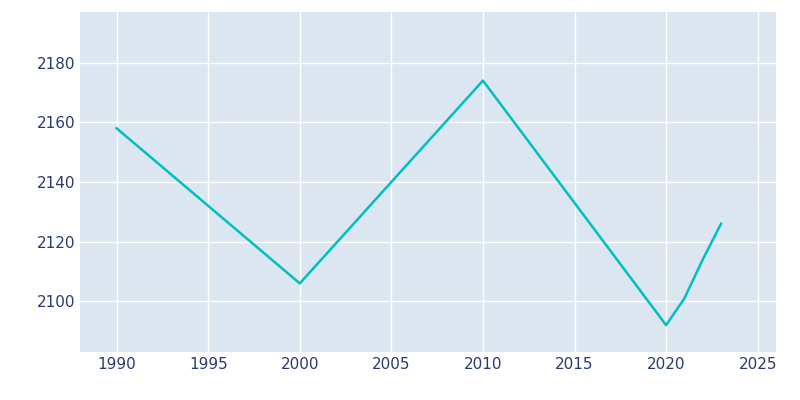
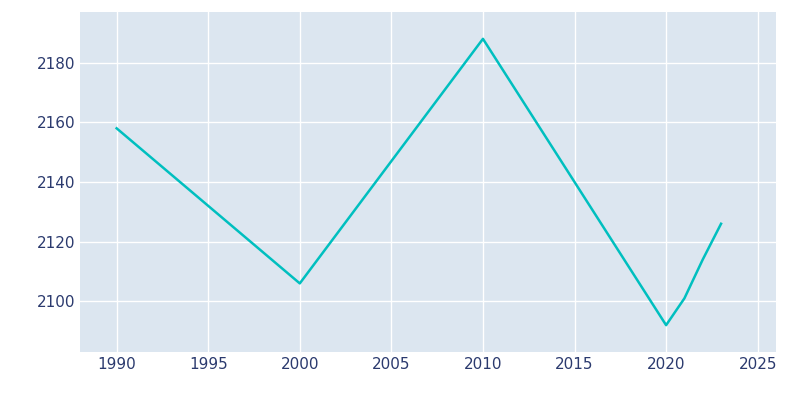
2010: 2174 -> 2188
